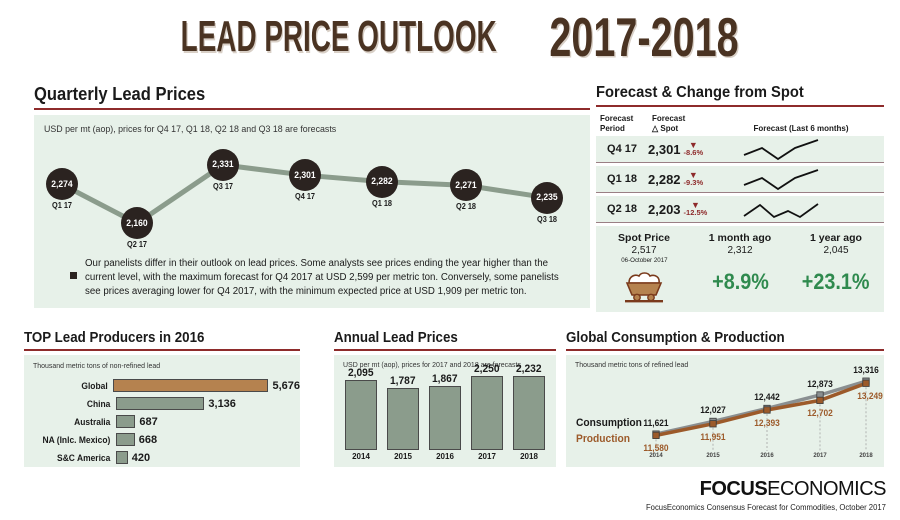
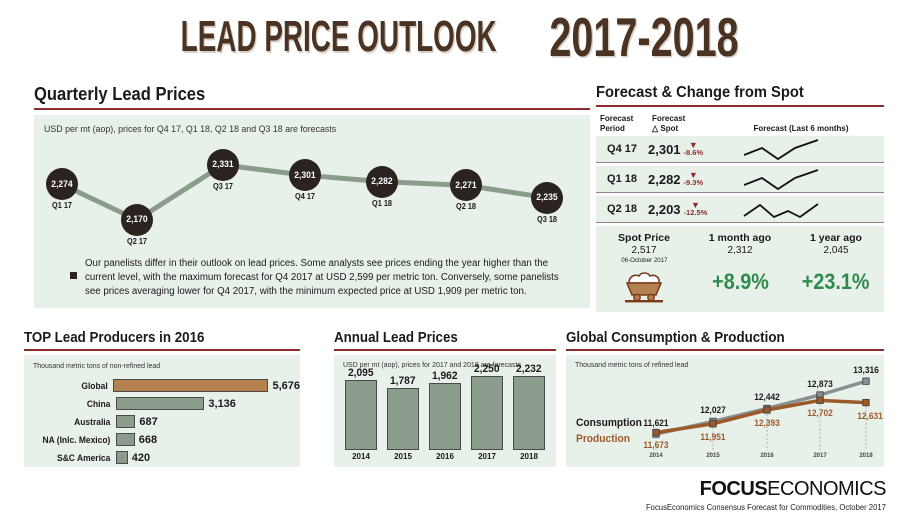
Quarterly Lead Prices/Q2 17: 2,160 -> 2,170
Annual Lead Prices/2016: 1,867 -> 1,962
Global Consumption & Production/Production/2014: 11,580 -> 11,673
Global Consumption & Production/Production/2018: 13,249 -> 12,631
